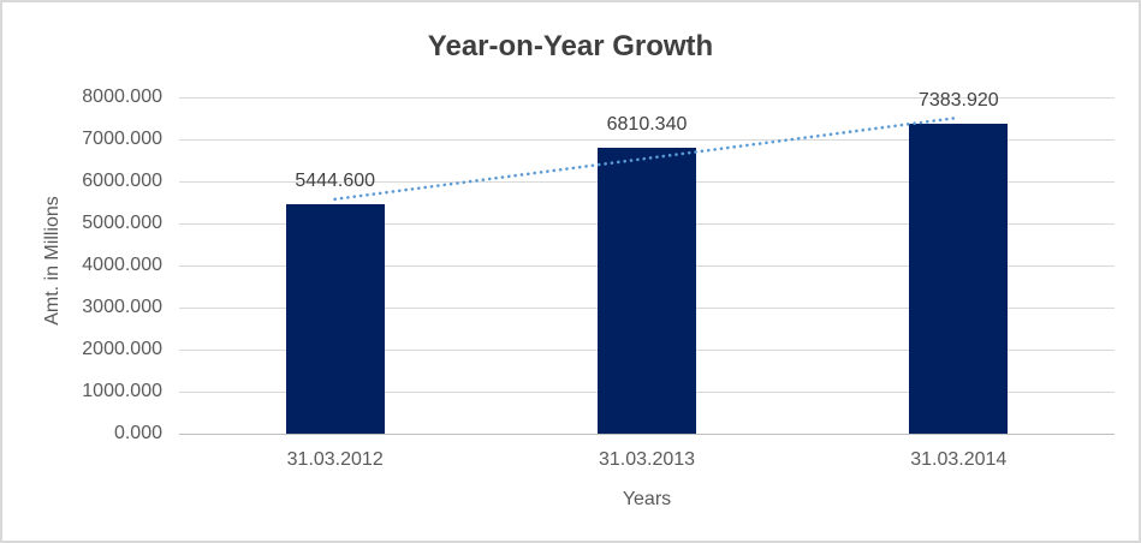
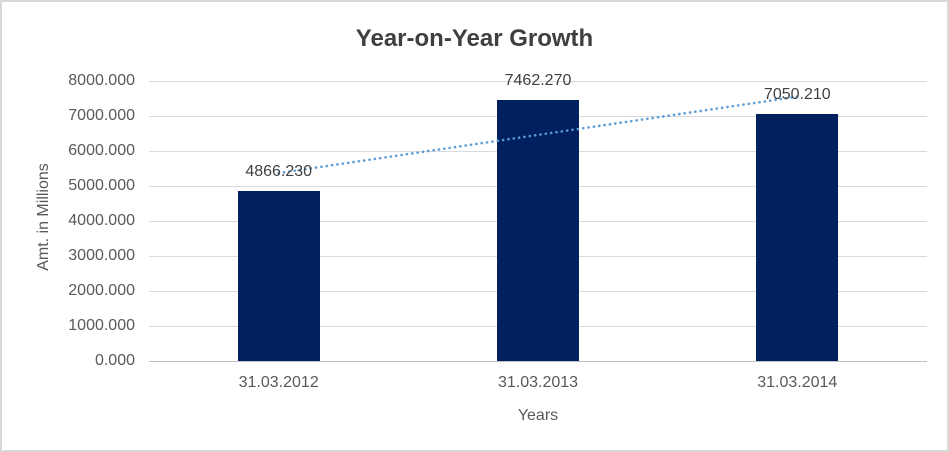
31.03.2012: 5444.600 -> 4866.230
31.03.2013: 6810.340 -> 7462.270
31.03.2014: 7383.920 -> 7050.210
